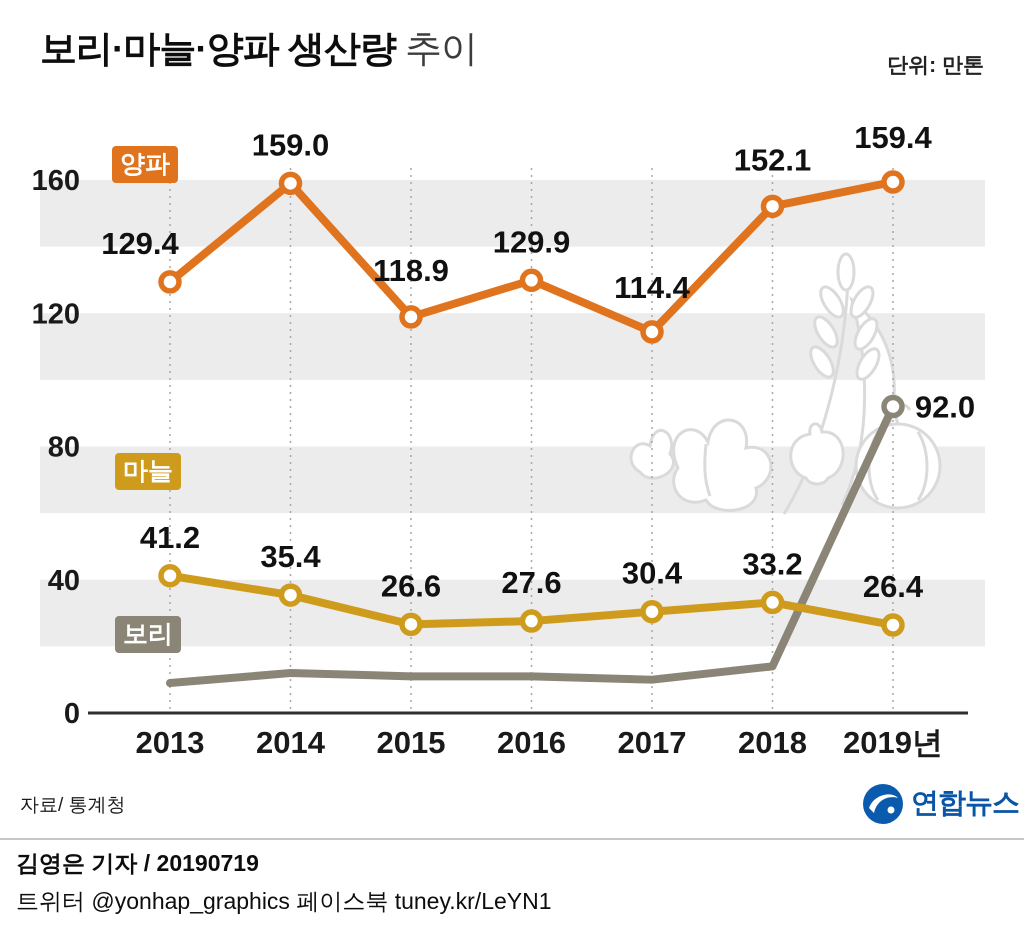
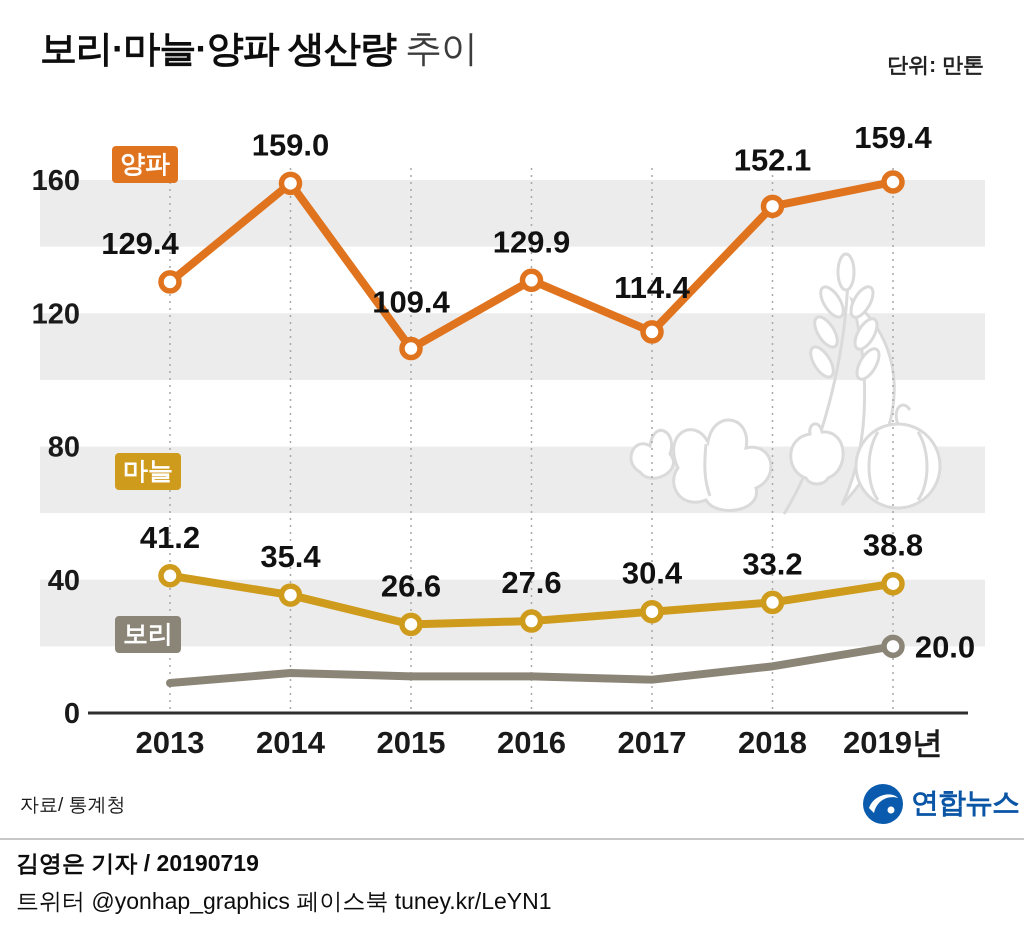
양파/2015: 118.9 -> 109.4
마늘/2019년: 26.4 -> 38.8
보리/2019년: 92.0 -> 20.0
